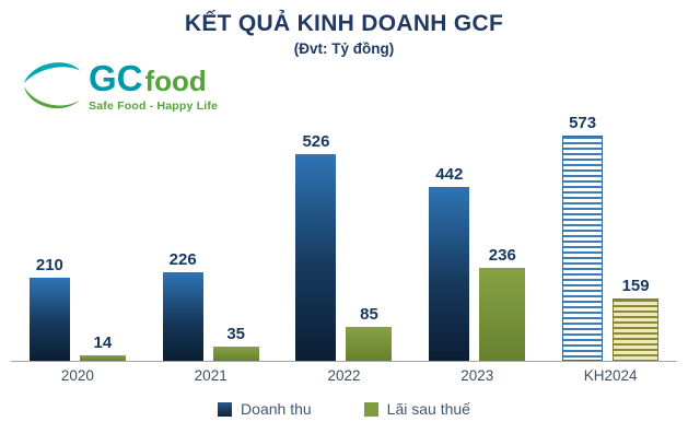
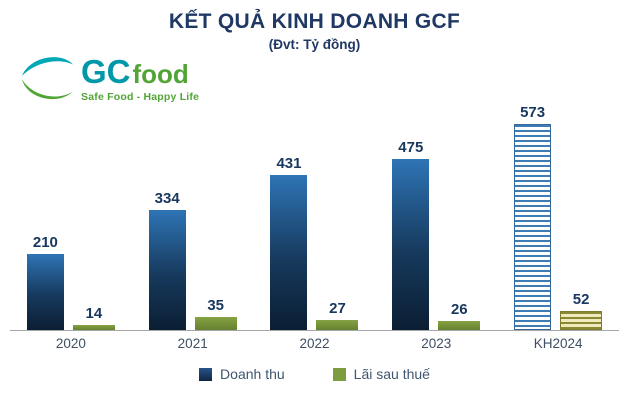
Doanh thu/2021: 226 -> 334
Doanh thu/2022: 526 -> 431
Lãi sau thuế/2022: 85 -> 27
Doanh thu/2023: 442 -> 475
Lãi sau thuế/2023: 236 -> 26
Lãi sau thuế/KH2024: 159 -> 52
